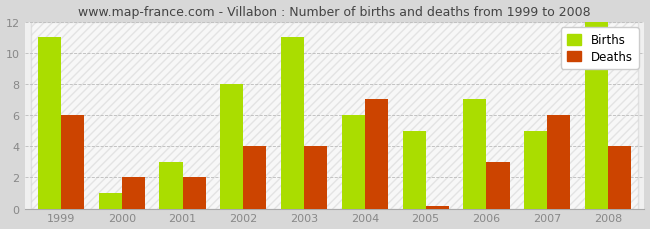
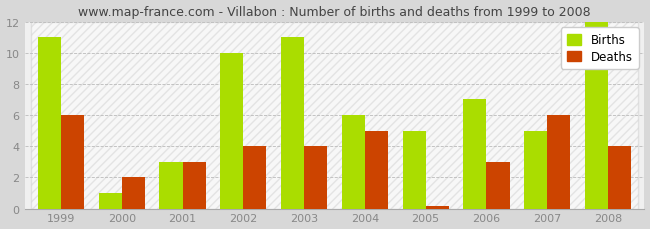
Deaths/2001: 2.0 -> 3.0
Births/2002: 8 -> 10
Deaths/2004: 7.0 -> 5.0
